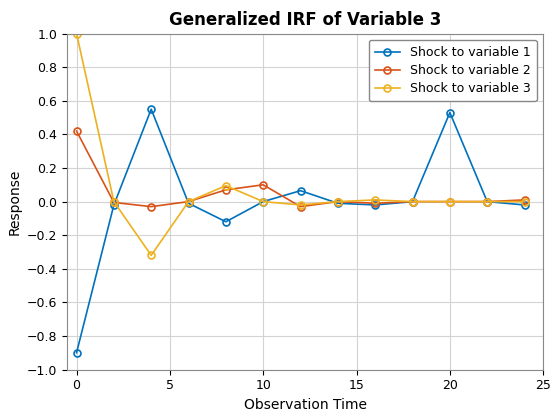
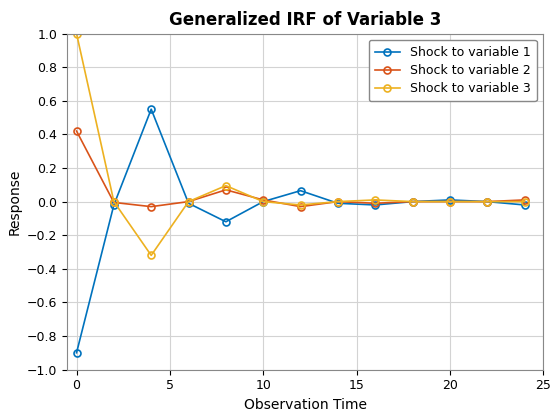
Shock to variable 2/10: 0.10 -> 0.01
Shock to variable 1/20: 0.53 -> 0.01
